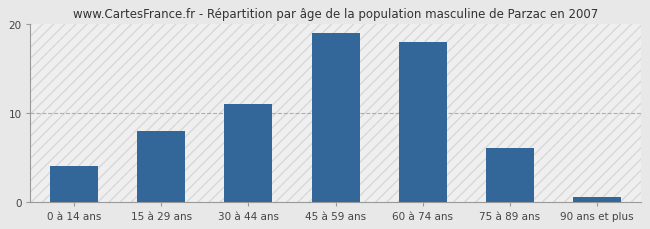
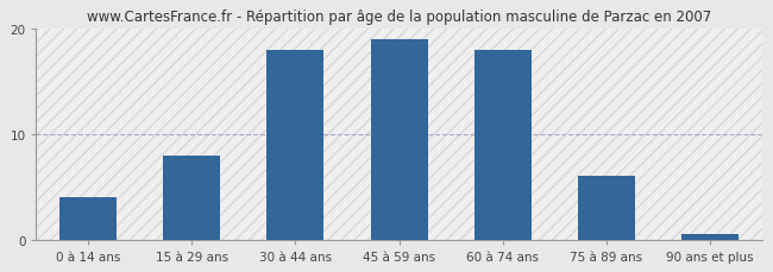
30 à 44 ans: 11.0 -> 18.0
